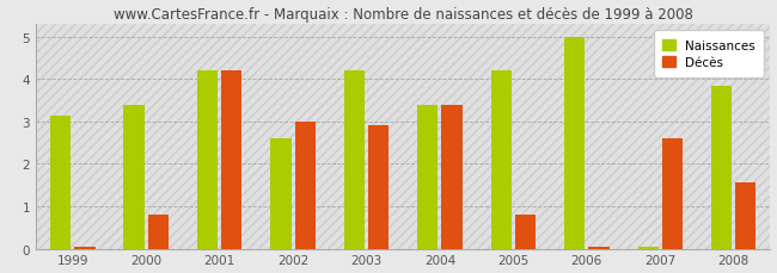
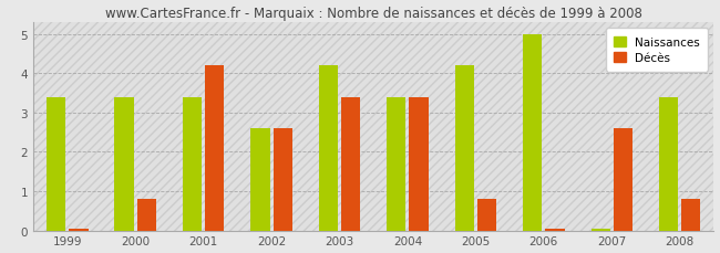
Naissances/1999: 3.15 -> 3.40
Naissances/2001: 4.20 -> 3.40
Décès/2002: 3.00 -> 2.60
Décès/2003: 2.90 -> 3.40
Naissances/2008: 3.85 -> 3.40
Décès/2008: 1.55 -> 0.80
